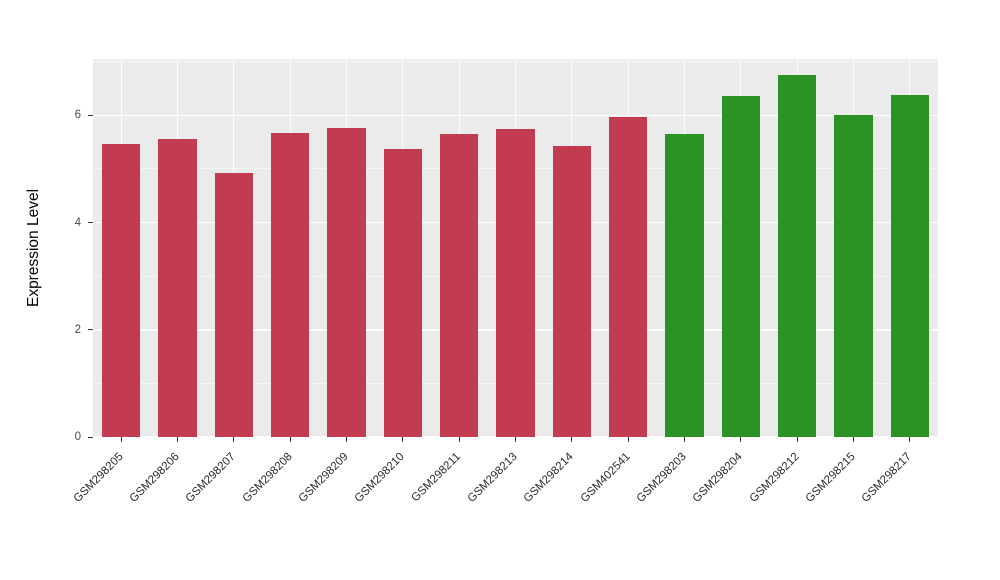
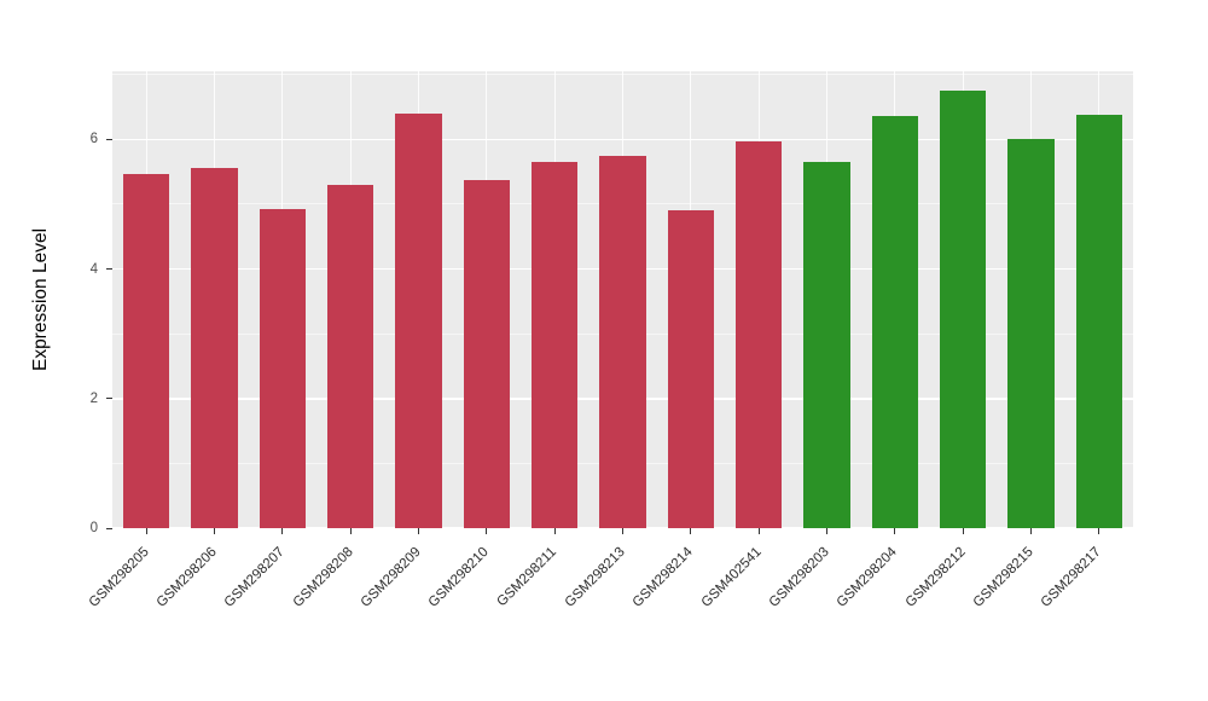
GSM298208: 5.7 -> 5.3
GSM298209: 5.8 -> 6.4
GSM298214: 5.4 -> 4.9
